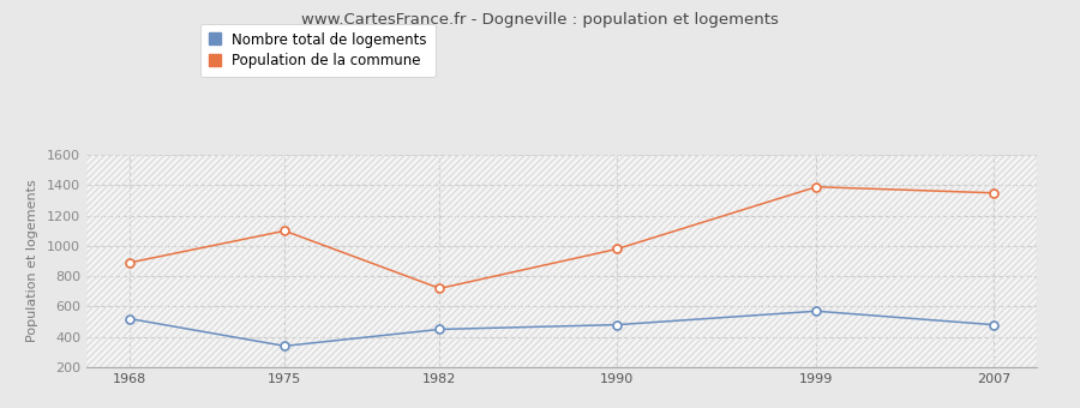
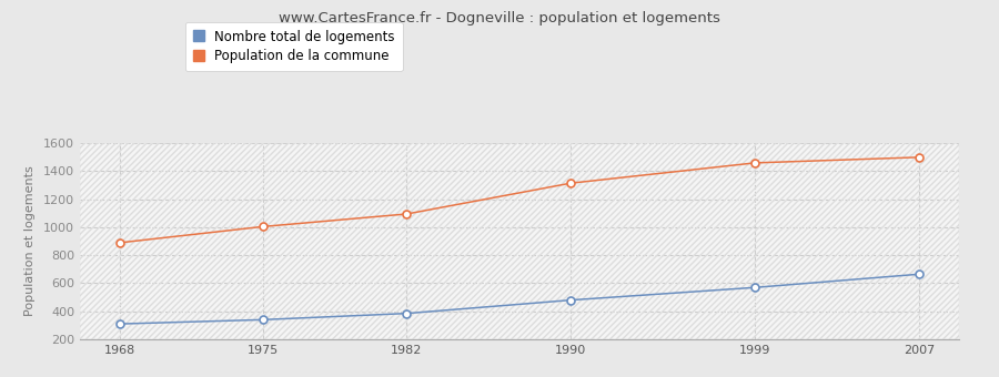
Nombre total de logements/1968: 520 -> 310
Population de la commune/1975: 1100 -> 1000
Nombre total de logements/1982: 450 -> 380
Population de la commune/1982: 720 -> 1100
Population de la commune/1990: 980 -> 1320
Population de la commune/1999: 1390 -> 1460
Nombre total de logements/2007: 480 -> 660
Population de la commune/2007: 1350 -> 1500
